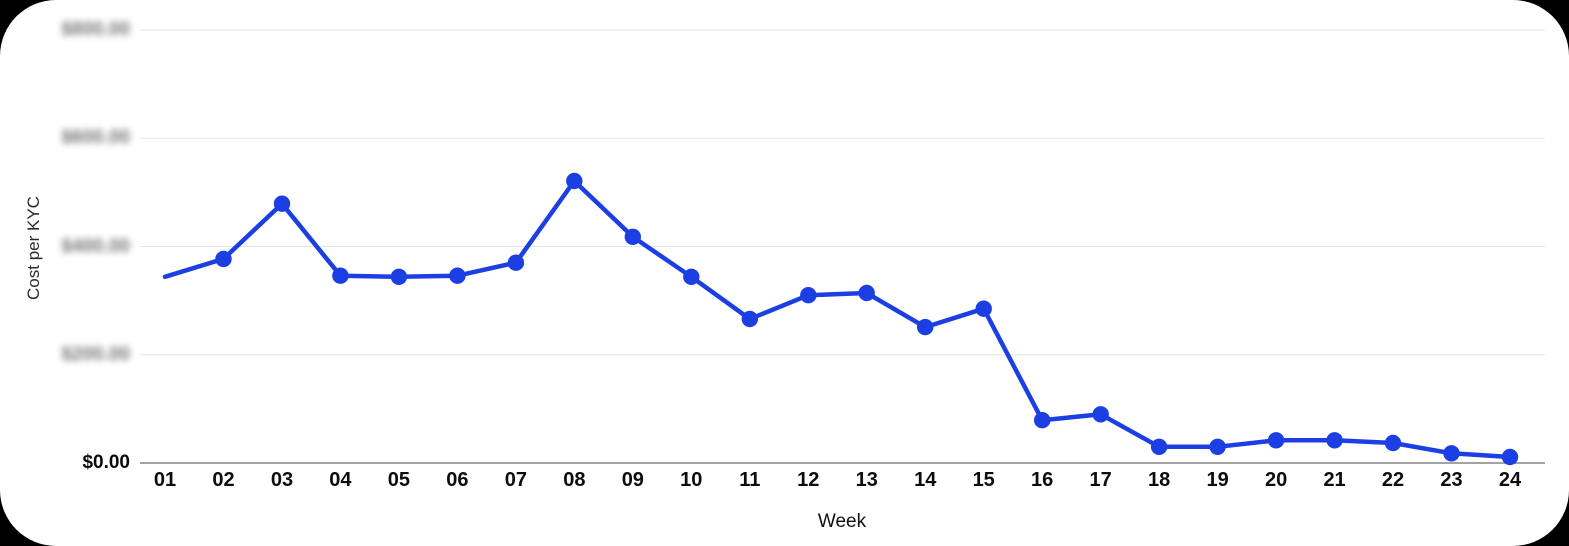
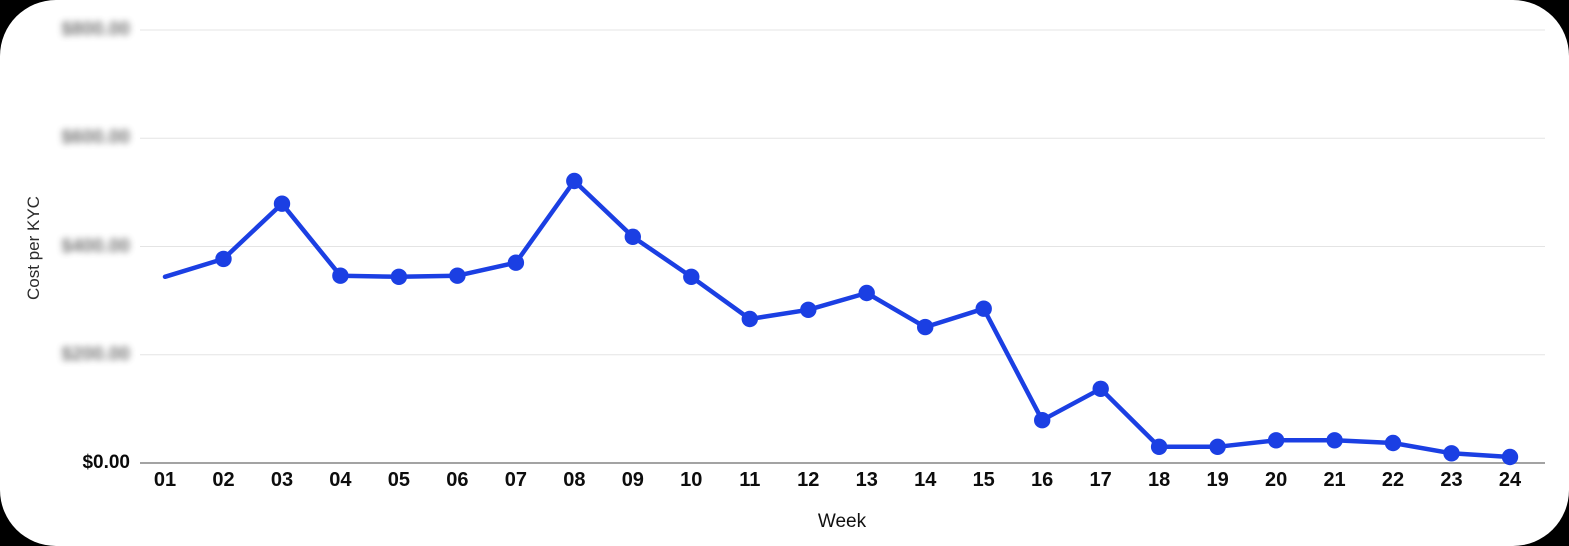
12: $310 -> $280
17: $90 -> $140
